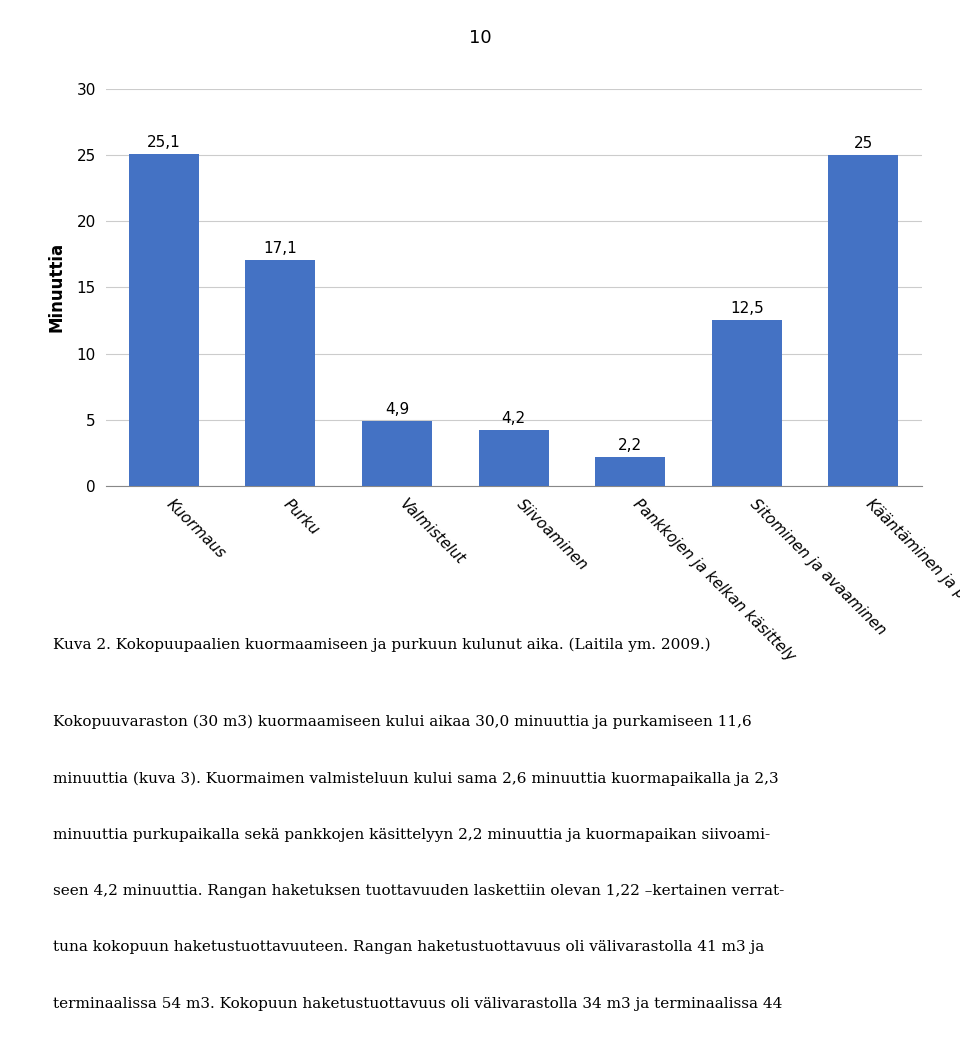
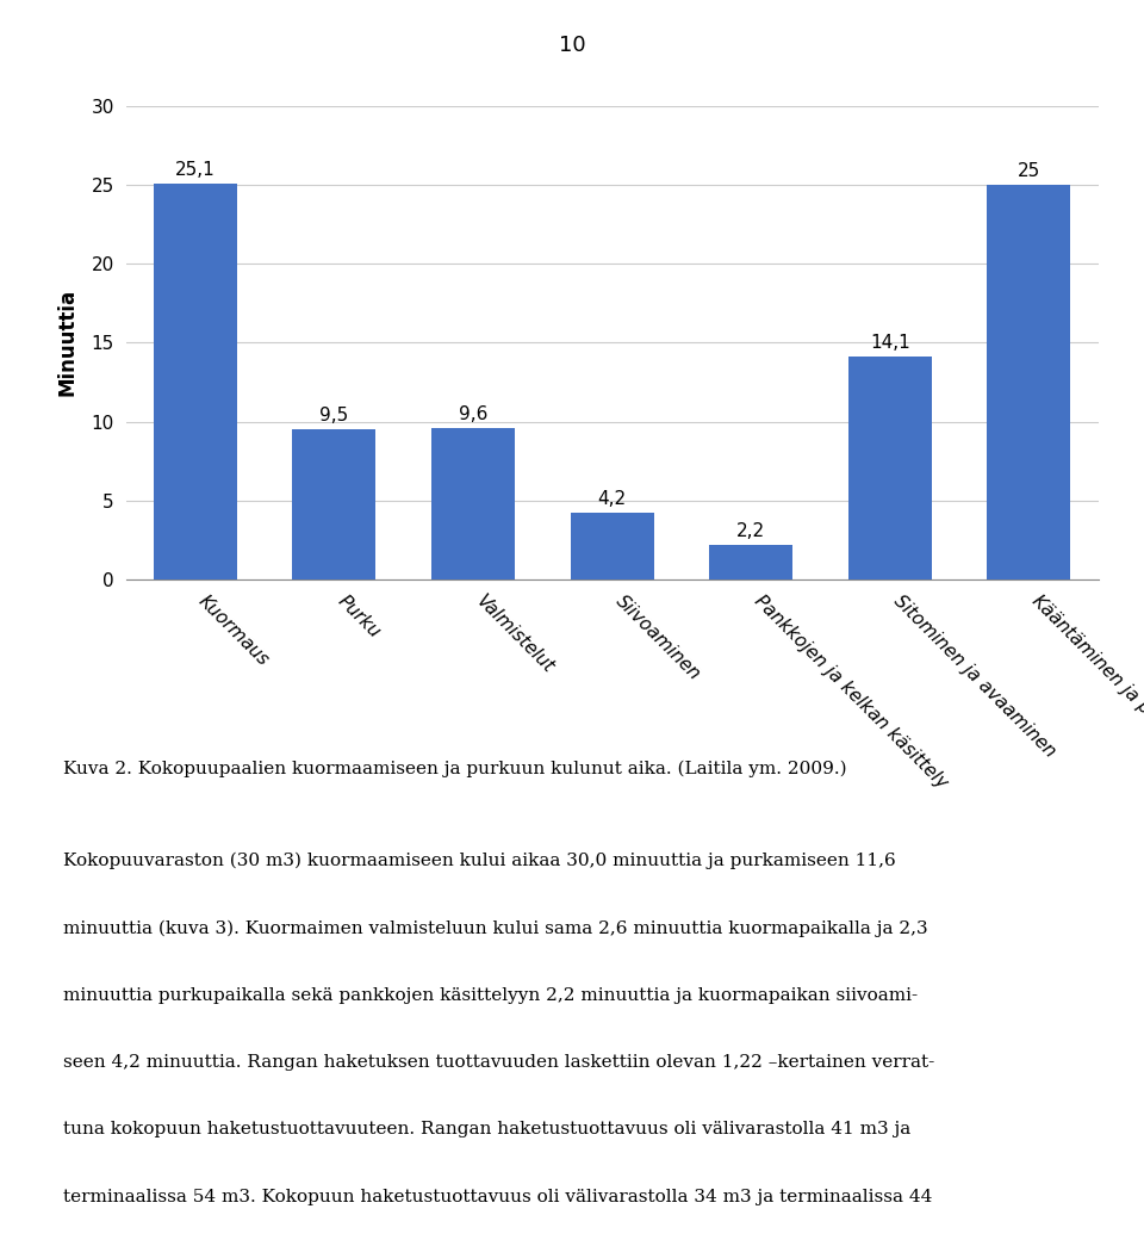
Purku: 17,1 -> 9,5
Valmistelut: 4,9 -> 9,6
Sitominen ja avaaminen: 12,5 -> 14,1
